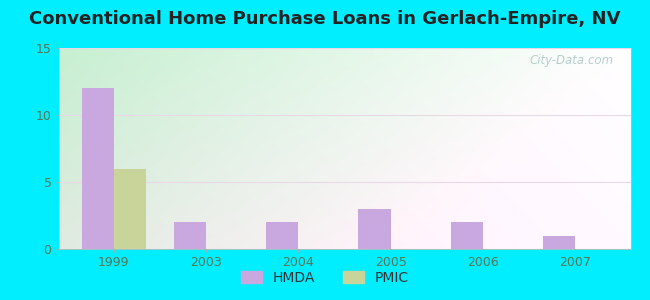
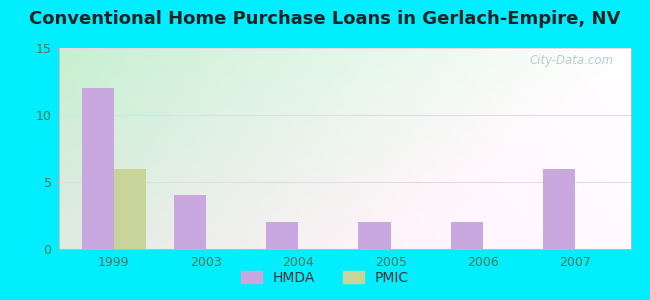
HMDA/2003: 2 -> 4
HMDA/2005: 3 -> 2
HMDA/2007: 1 -> 6
